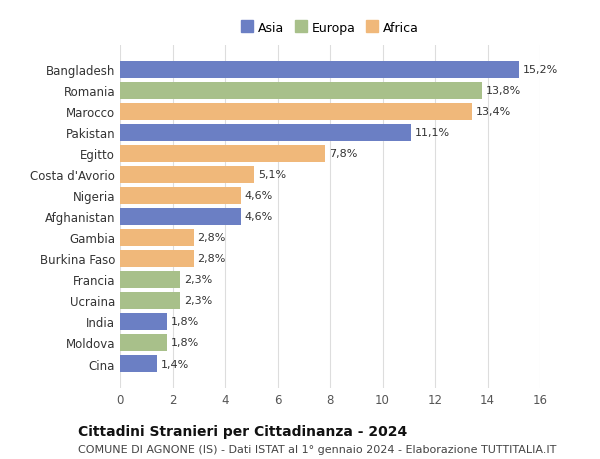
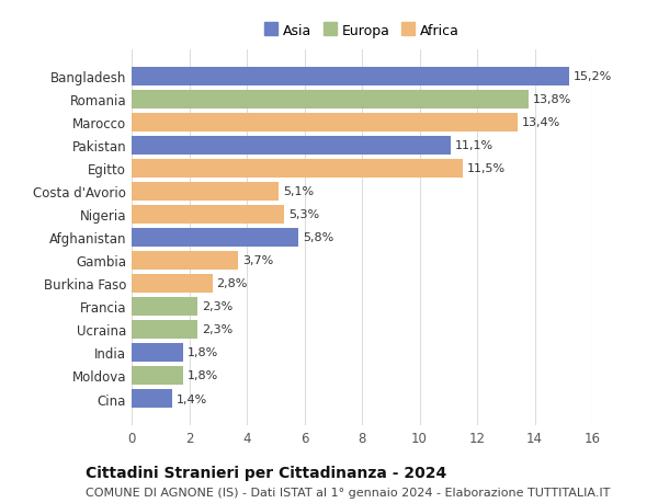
Egitto: 7,8% -> 11,5%
Nigeria: 4,6% -> 5,3%
Afghanistan: 4,6% -> 5,8%
Gambia: 2,8% -> 3,7%
